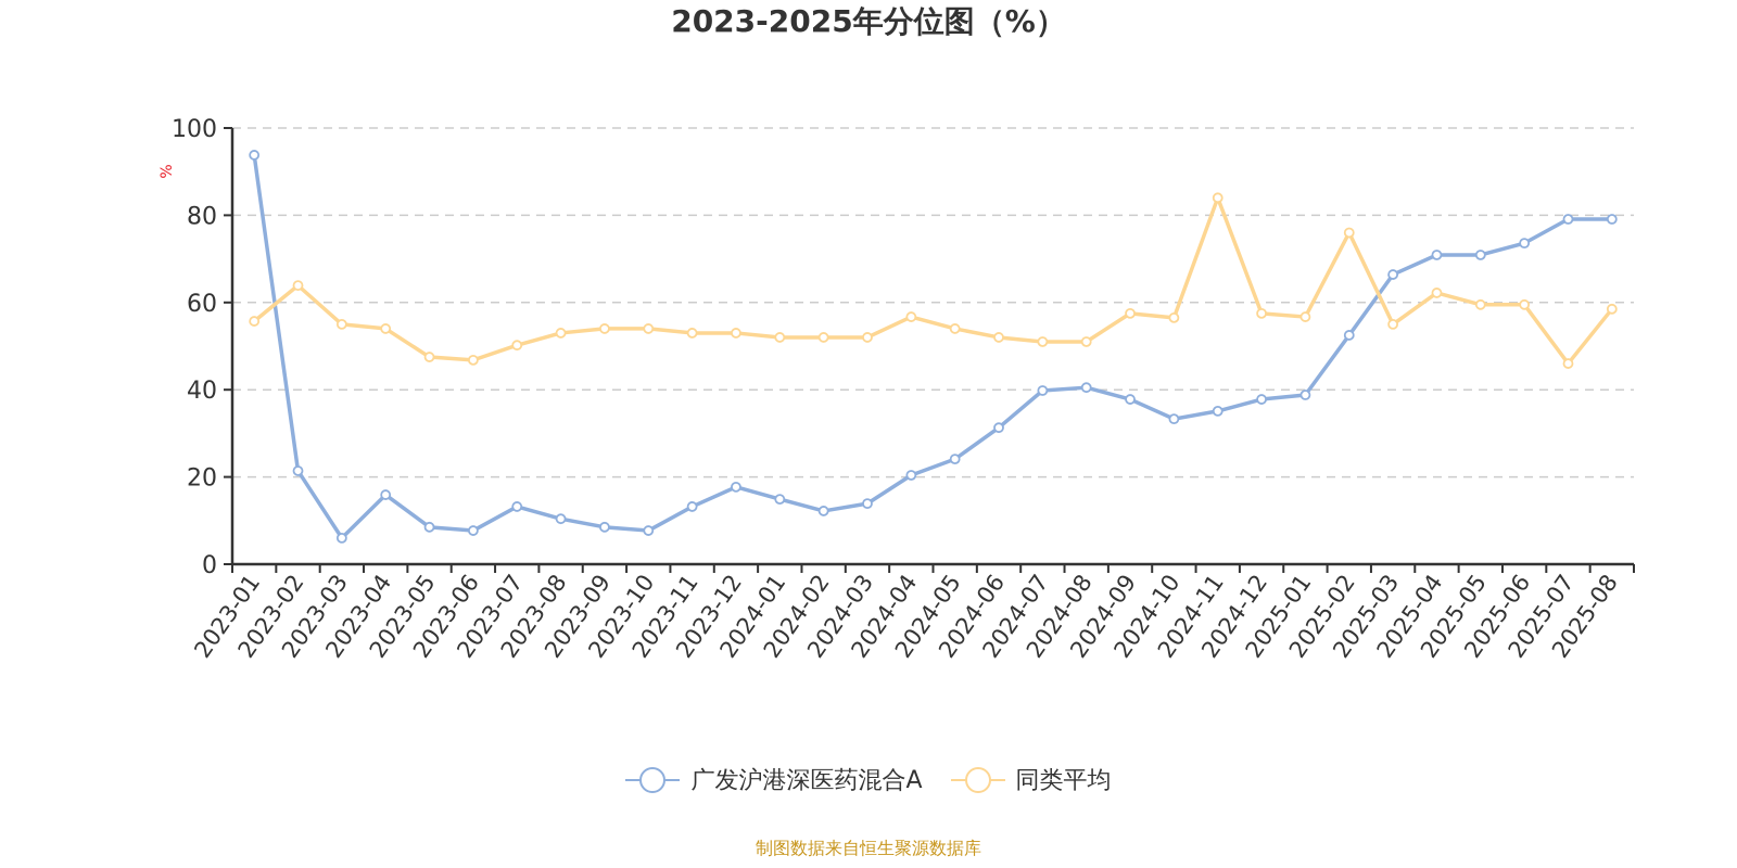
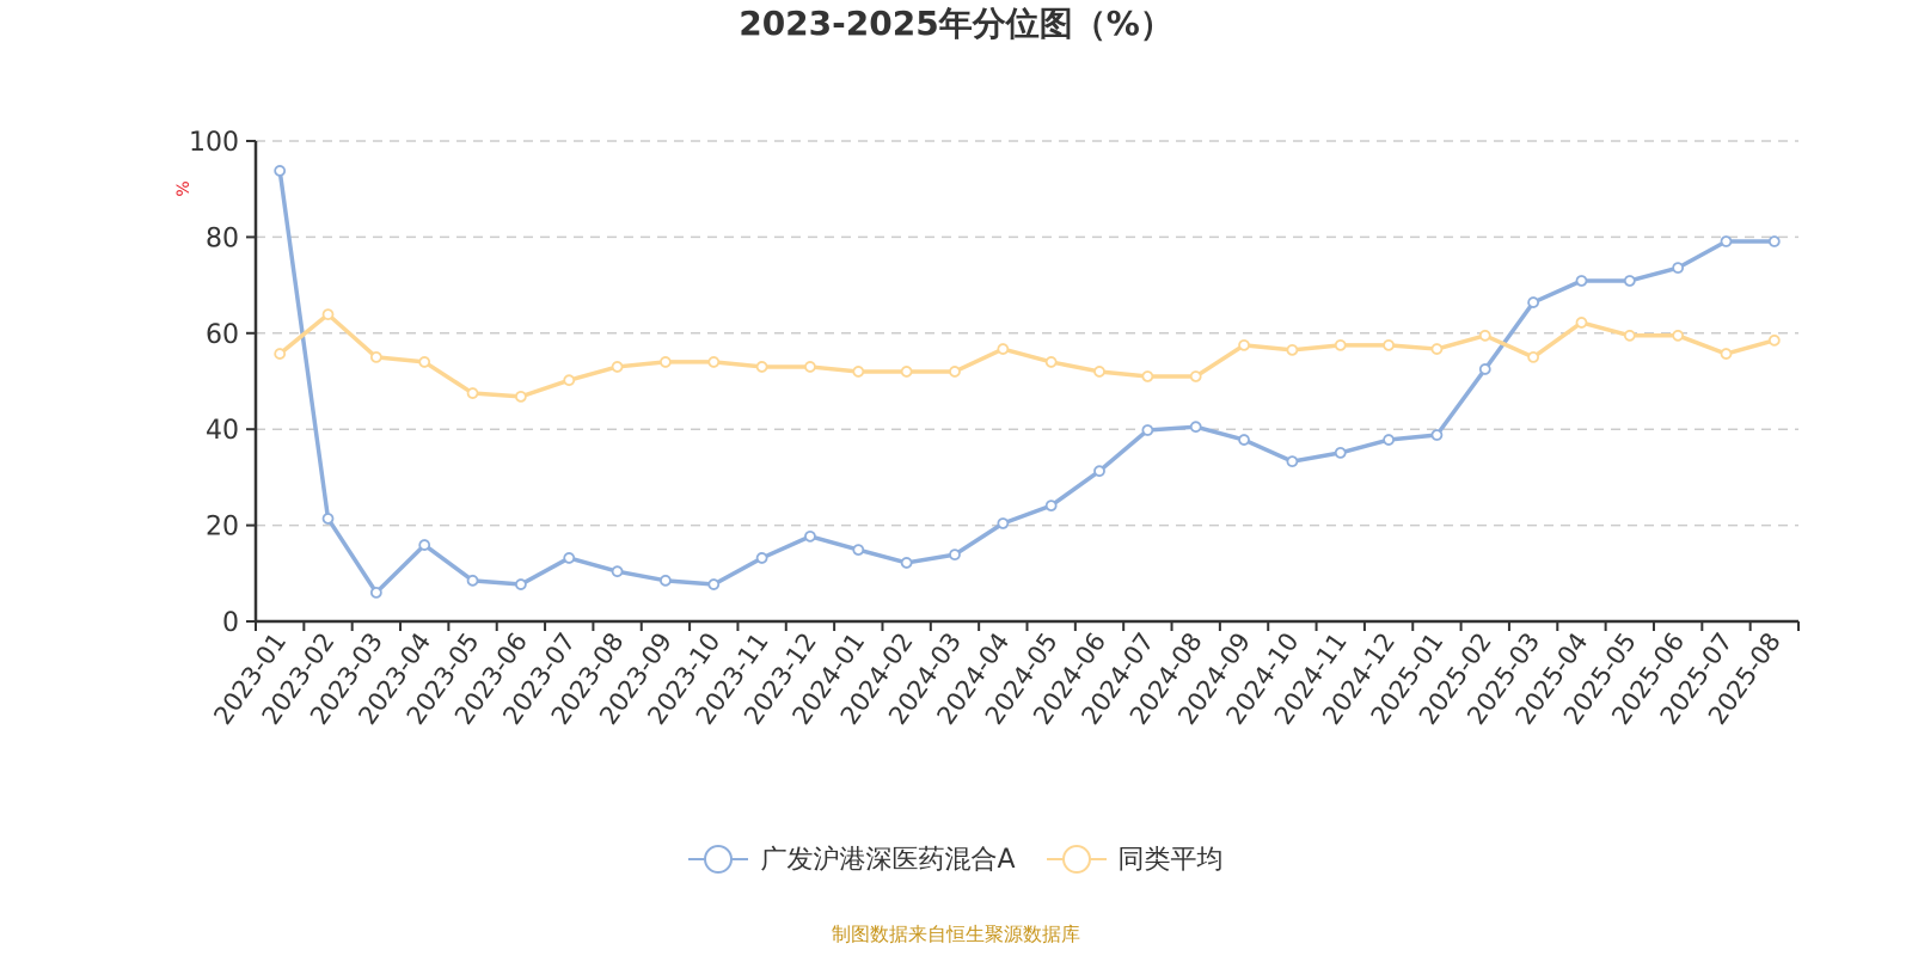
同类平均/2024-11: 84 -> 58
同类平均/2025-02: 76 -> 60
同类平均/2025-07: 46 -> 56
